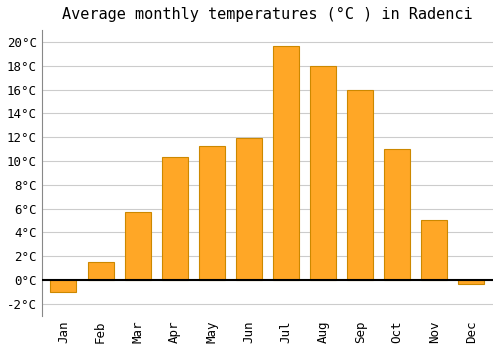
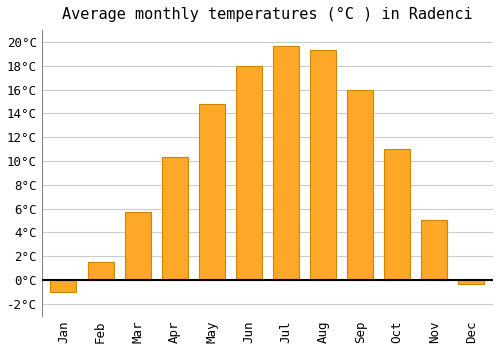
May: 11.3°C -> 14.8°C
Jun: 11.9°C -> 18.0°C
Aug: 18.0°C -> 19.3°C
